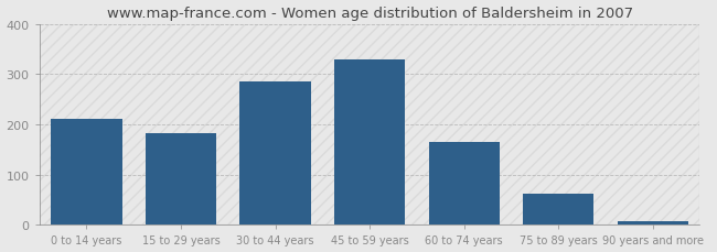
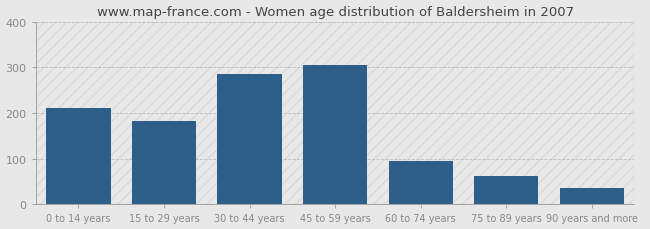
45 to 59 years: 330 -> 305
60 to 74 years: 165 -> 95
90 years and more: 7 -> 35
